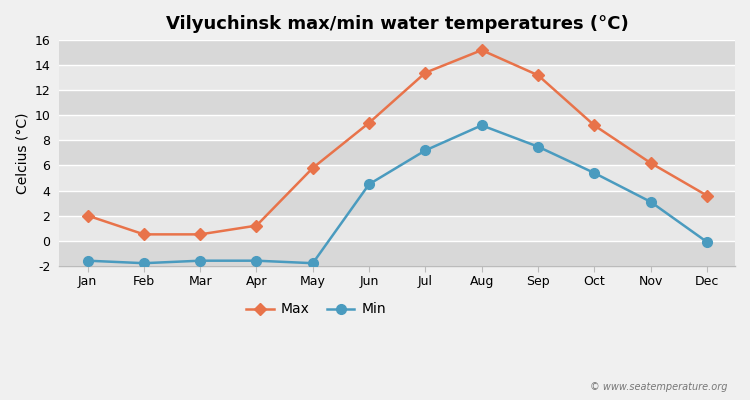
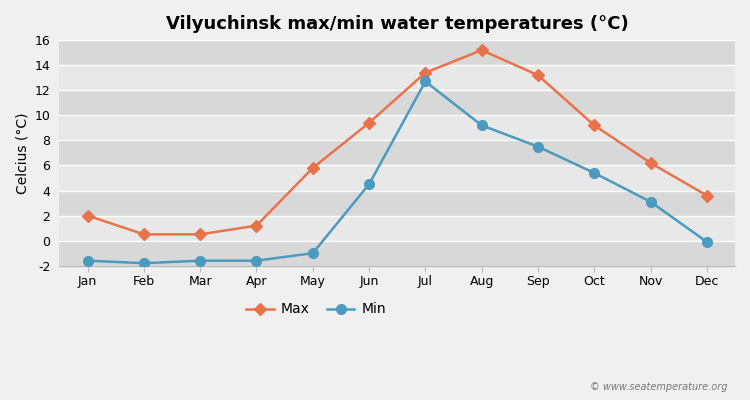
Min/May: -1.8 -> -1.0
Min/Jul: 7.2 -> 12.7
